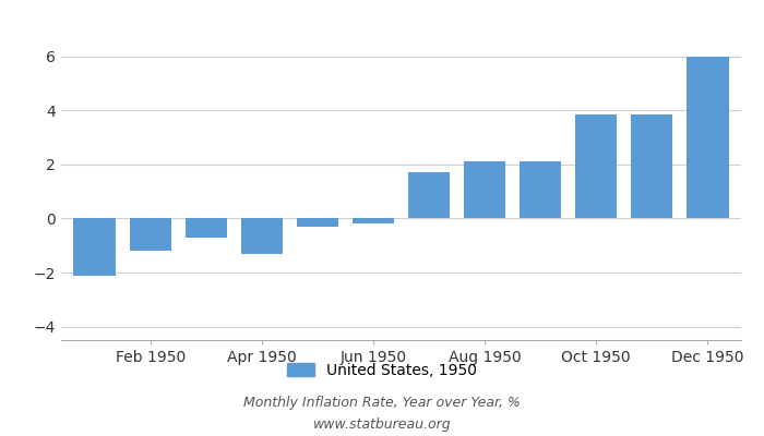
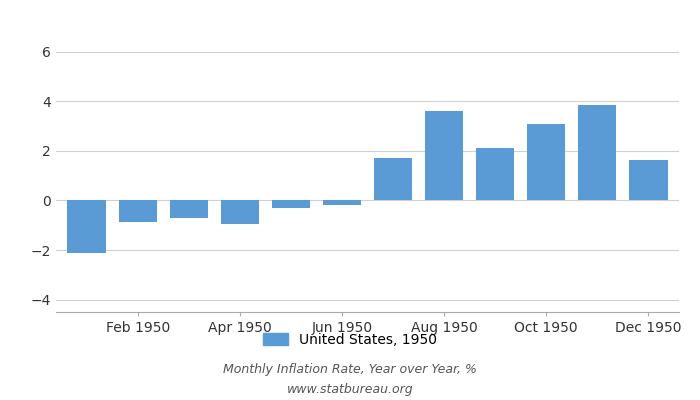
Feb 1950: -1.20 -> -0.85
Apr 1950: -1.30 -> -0.95
Aug 1950: 2.10 -> 3.60
Oct 1950: 3.85 -> 3.10
Dec 1950: 6.00 -> 1.65
